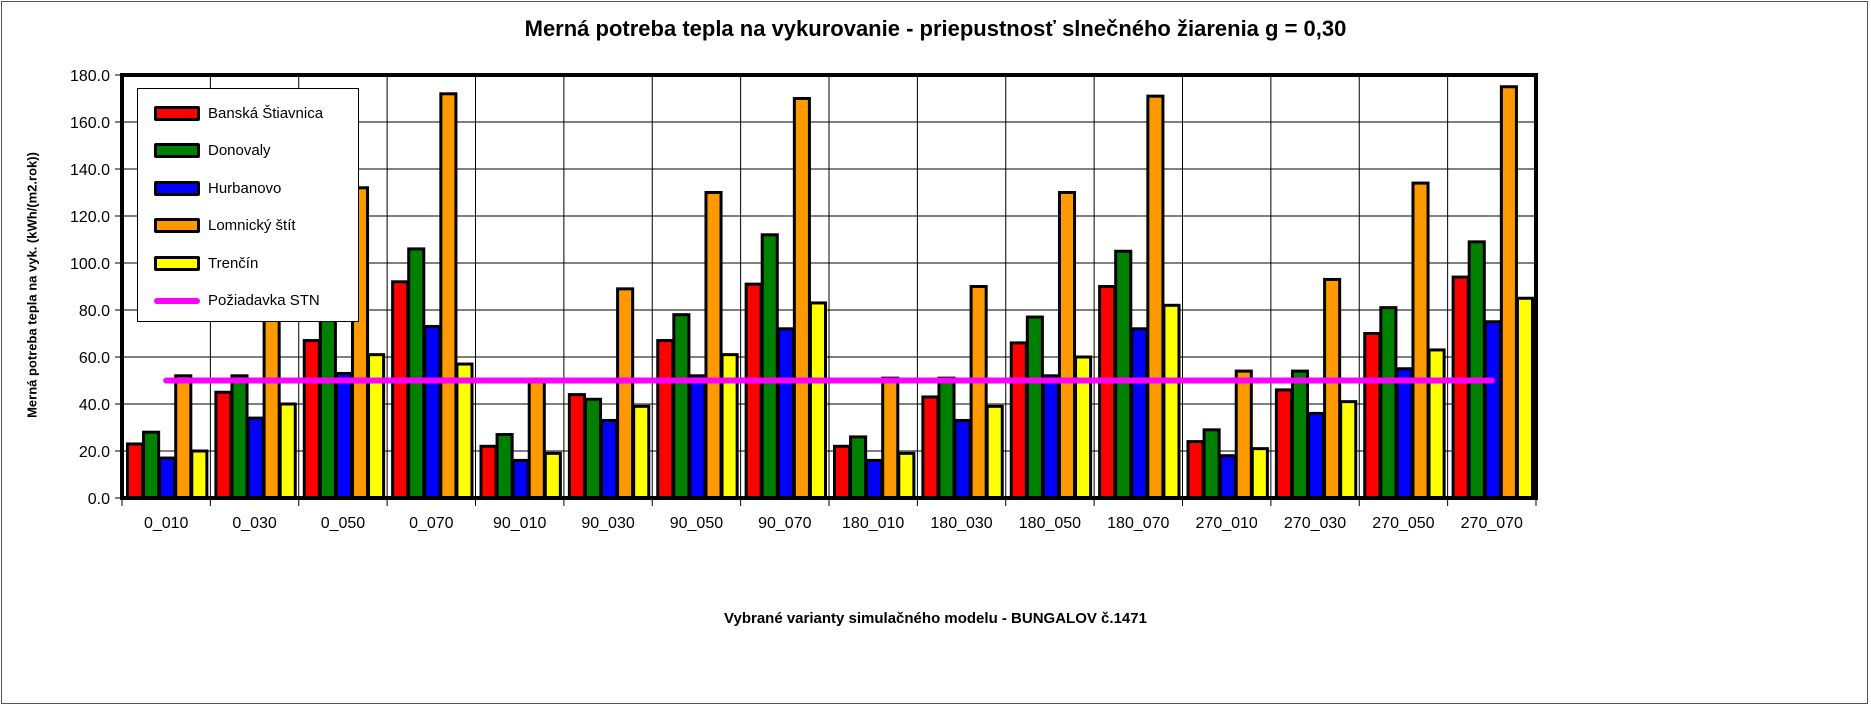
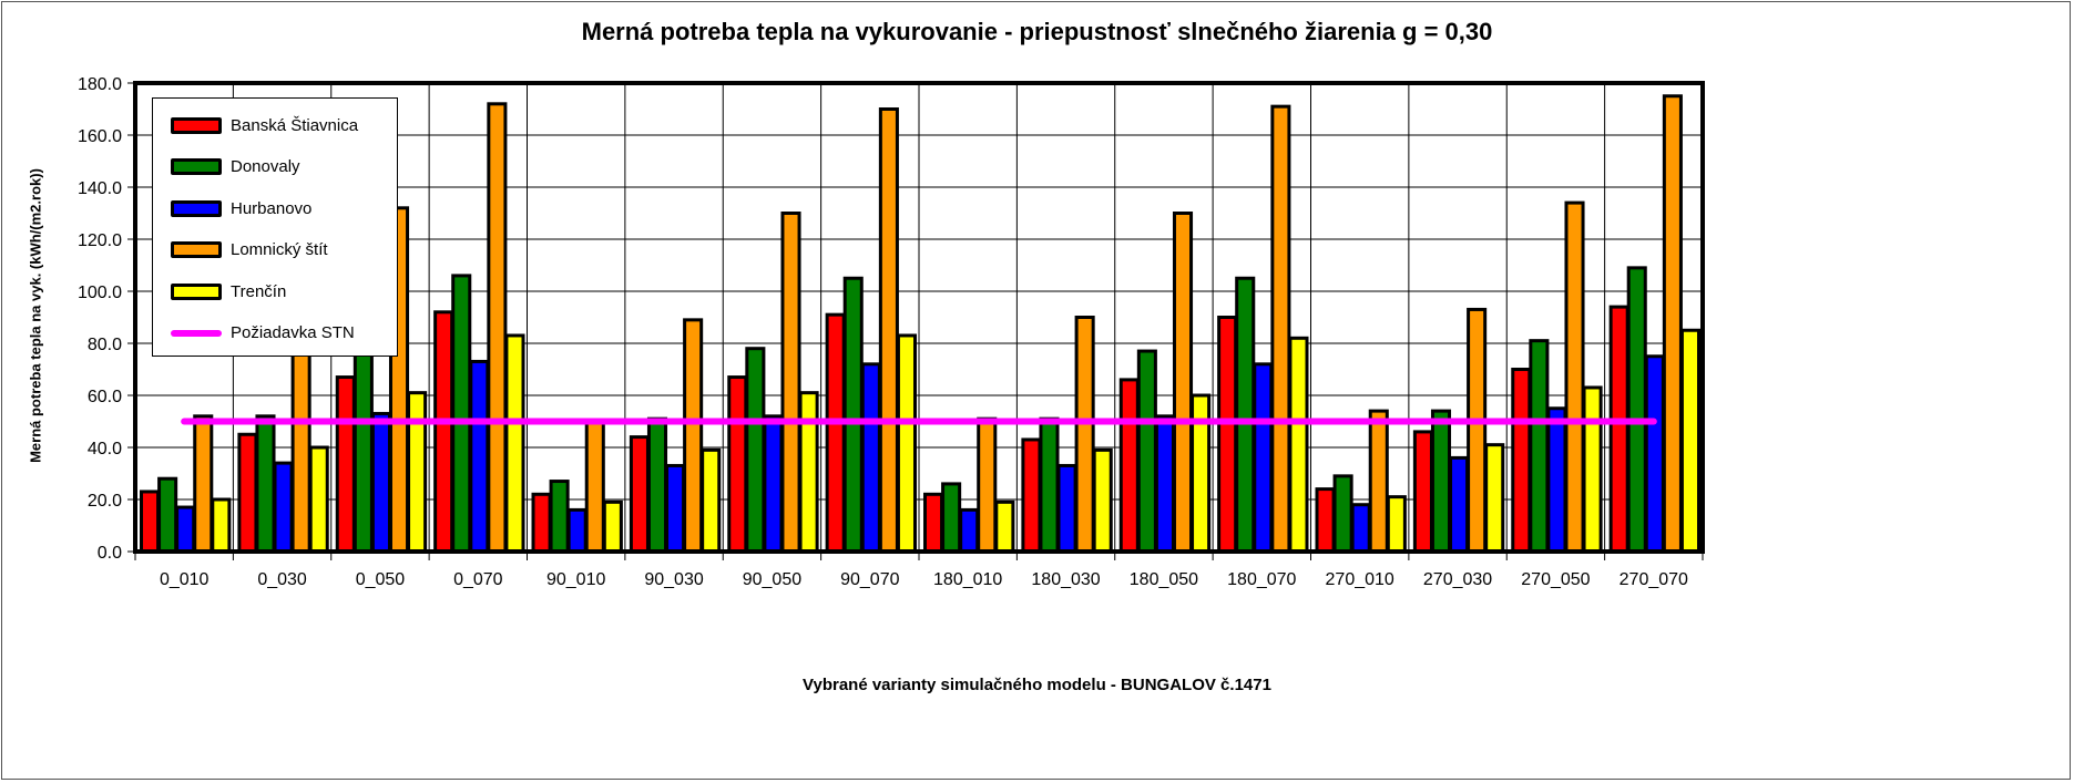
Trenčín/0_070: 57 -> 83
Donovaly/90_030: 42 -> 51
Donovaly/90_070: 112 -> 105
